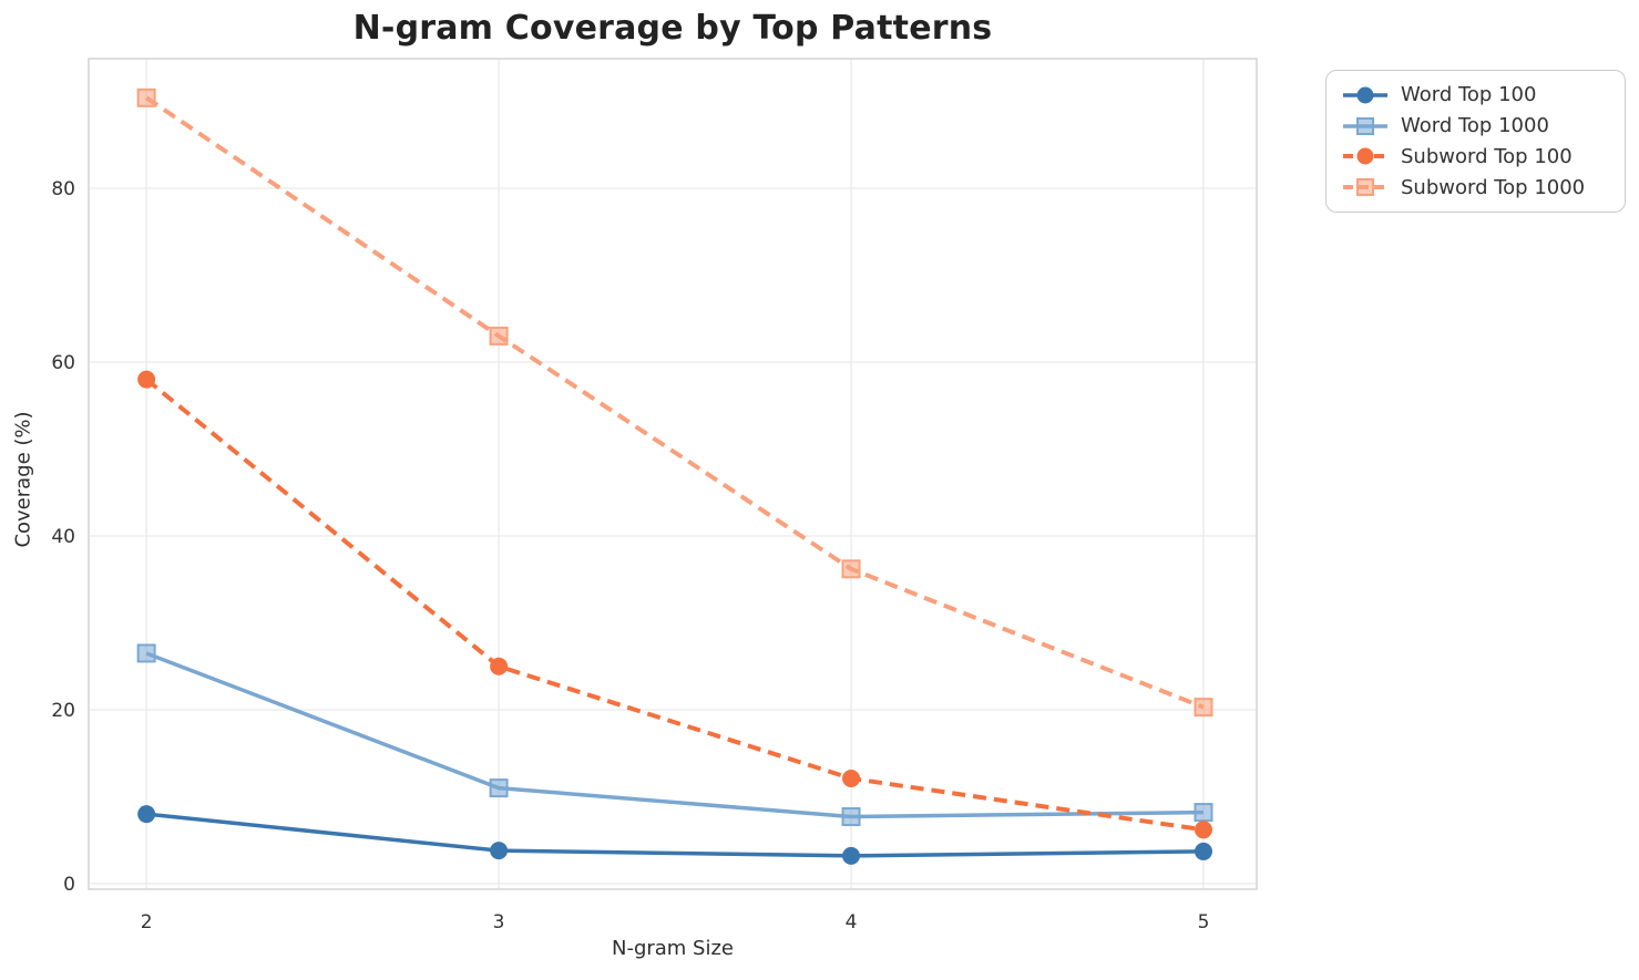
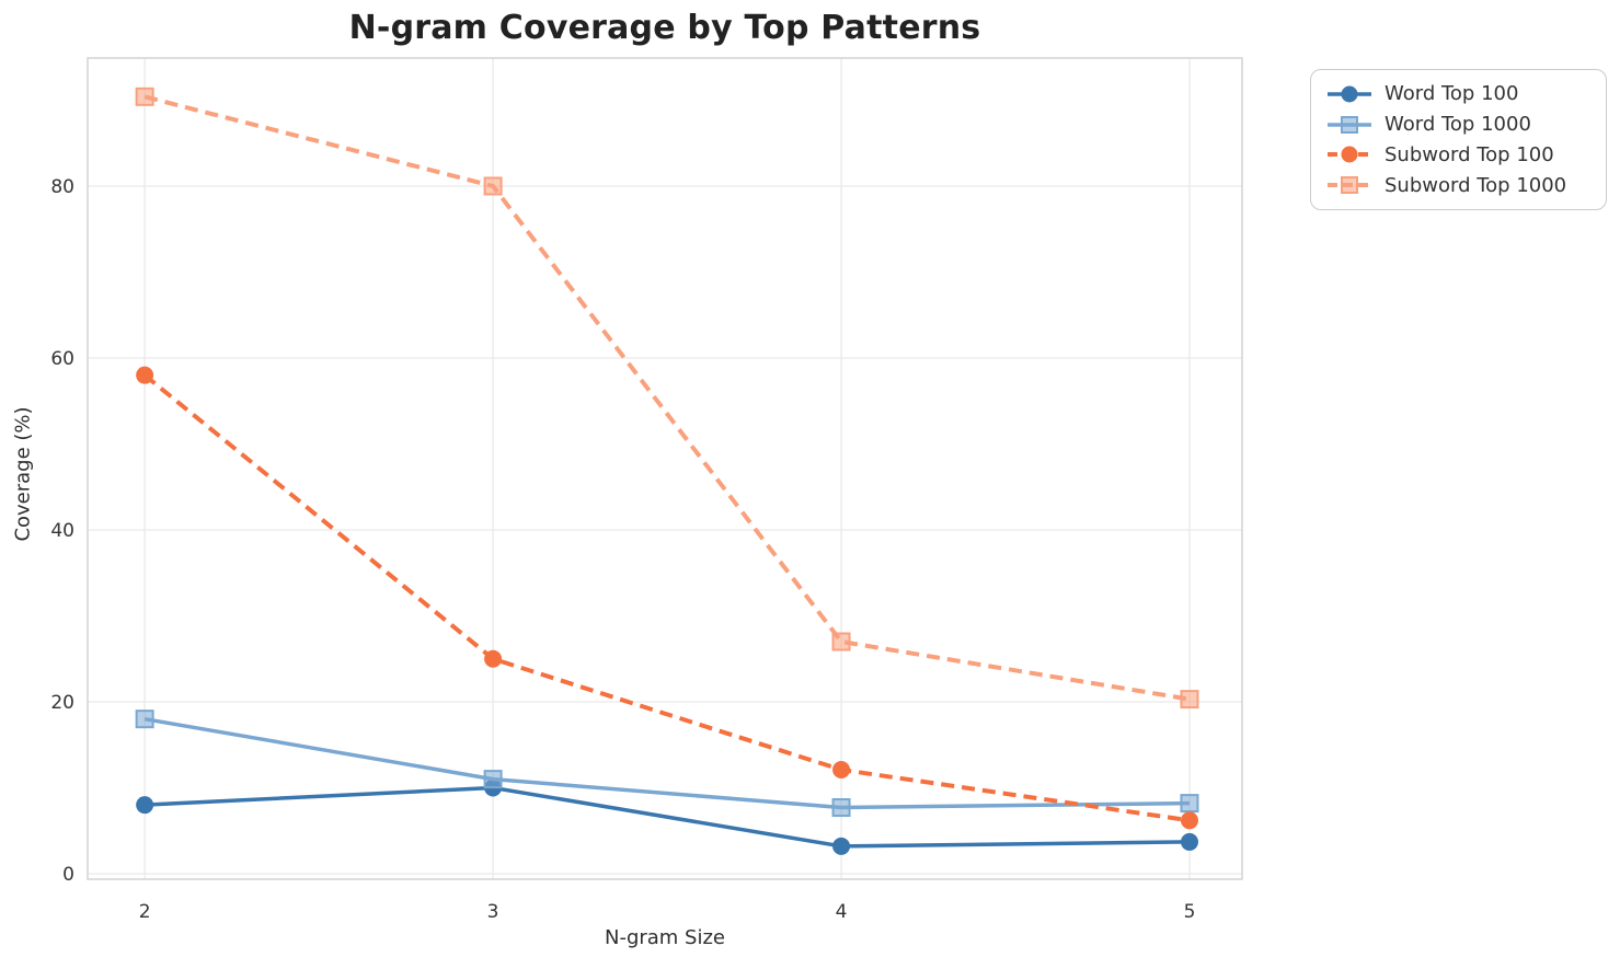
Word Top 1000/2: 26 -> 18
Word Top 100/3: 4 -> 10
Subword Top 1000/3: 63 -> 80
Subword Top 1000/4: 36 -> 27
